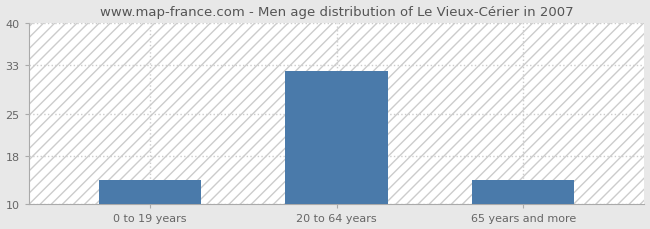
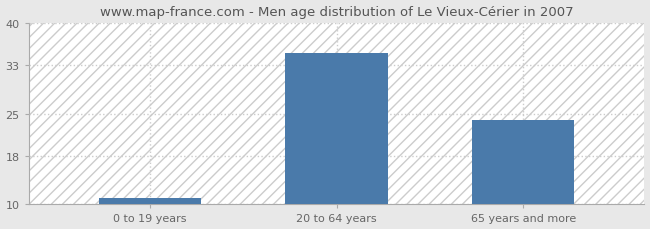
0 to 19 years: 14 -> 11
20 to 64 years: 32 -> 35
65 years and more: 14 -> 24
